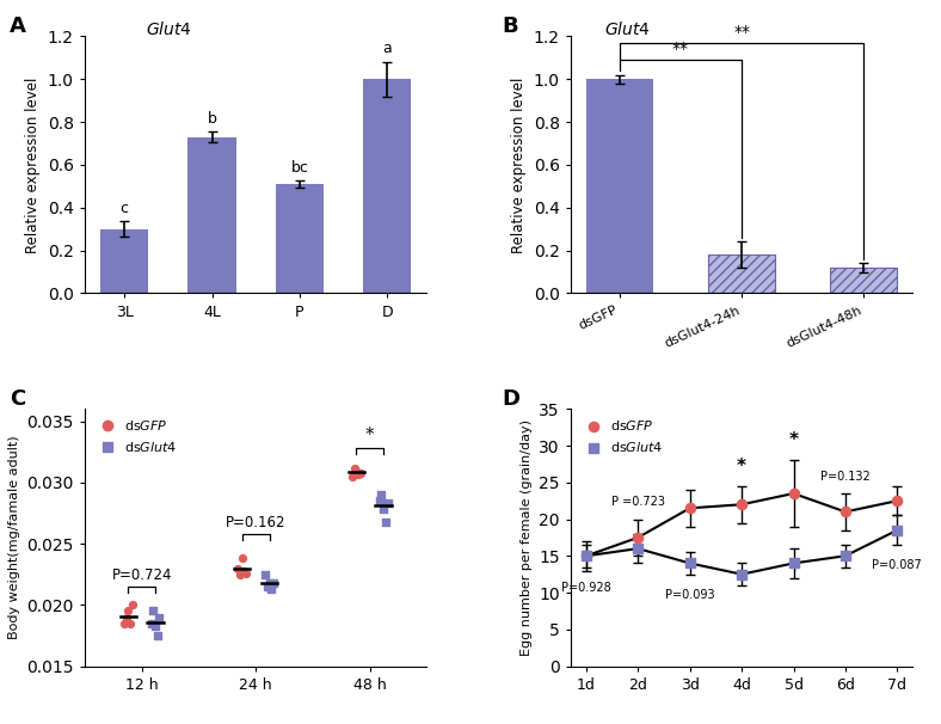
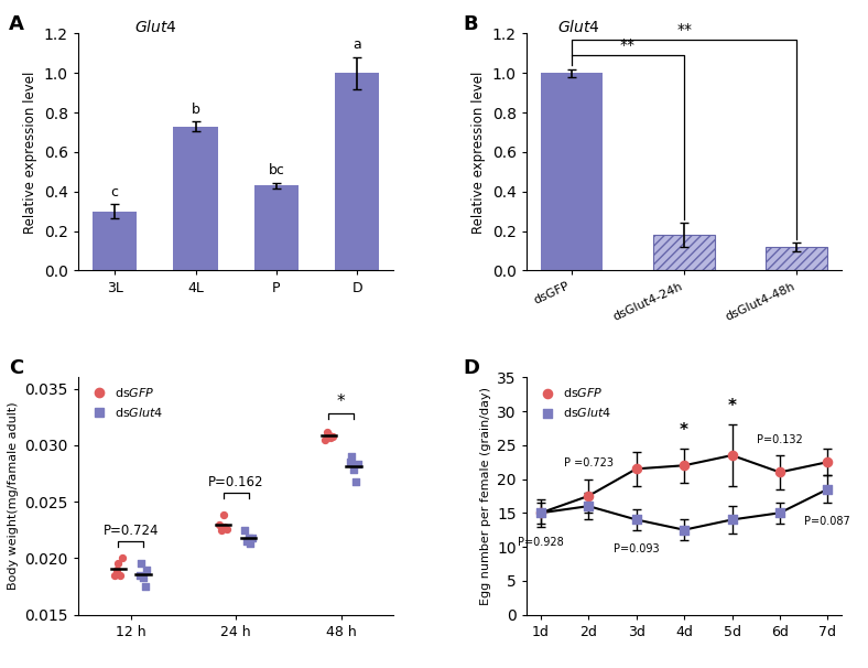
P: 0.51 -> 0.43
